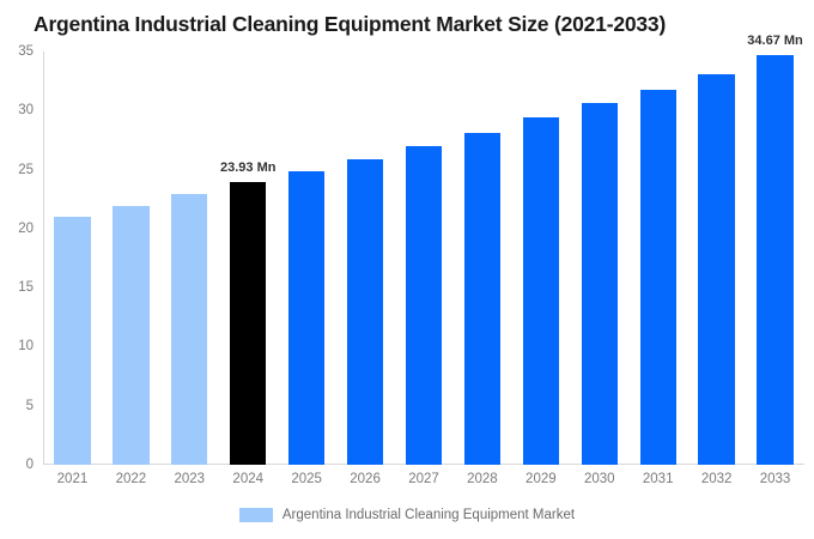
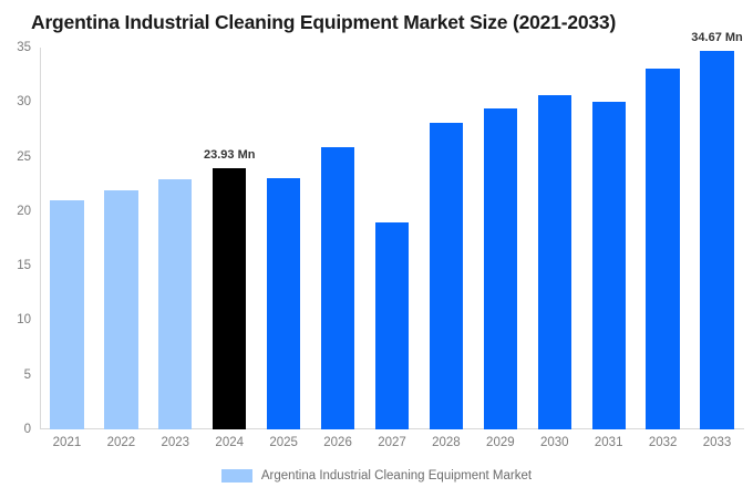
2025: 25 -> 23
2027: 27 -> 19
2031: 32 -> 30
